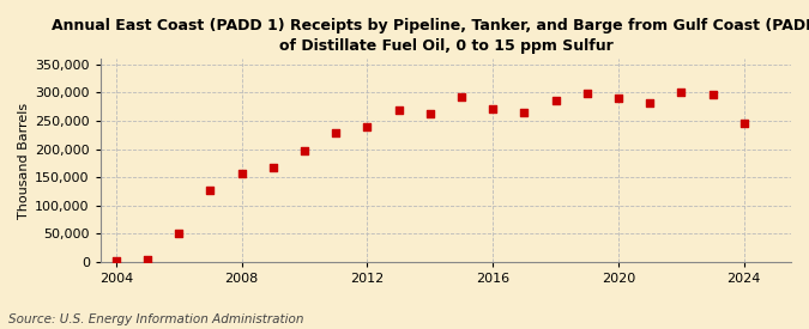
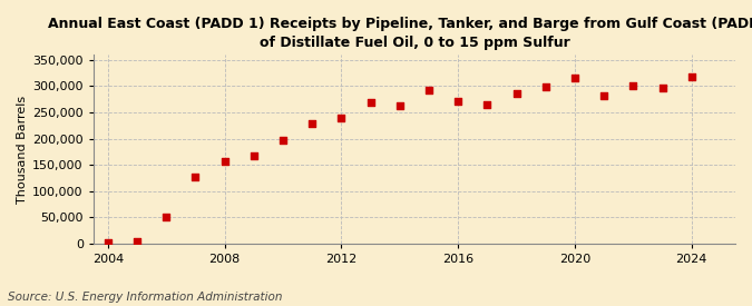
2020: 290,000 -> 315,000
2024: 245,000 -> 317,000
